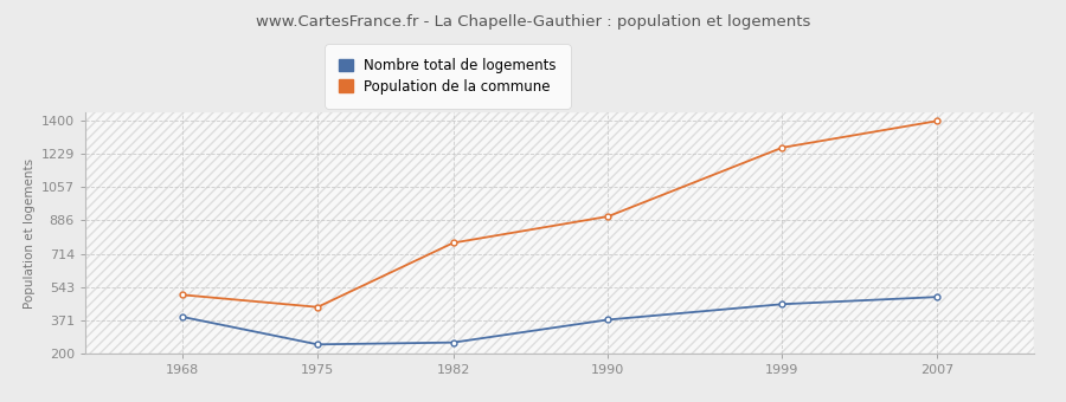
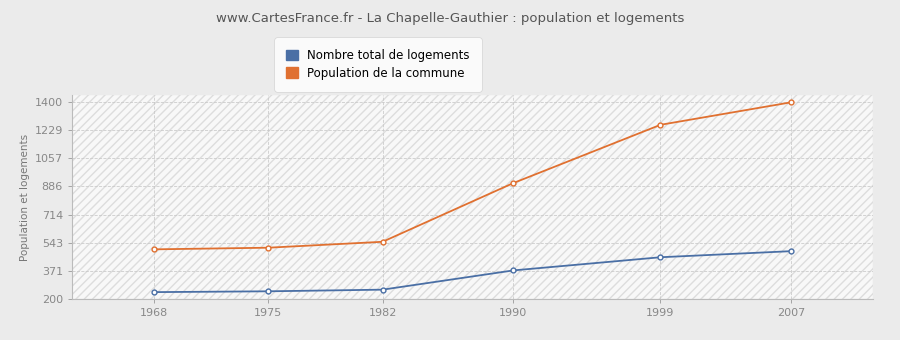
Nombre total de logements/1968: 390 -> 240
Population de la commune/1975: 440 -> 510
Population de la commune/1982: 770 -> 550
